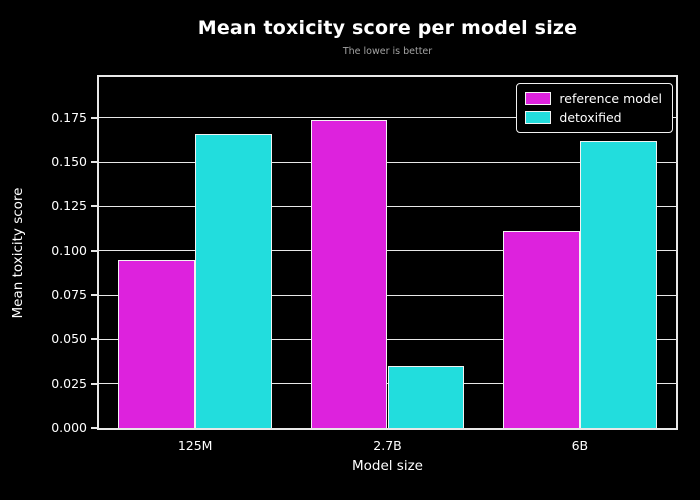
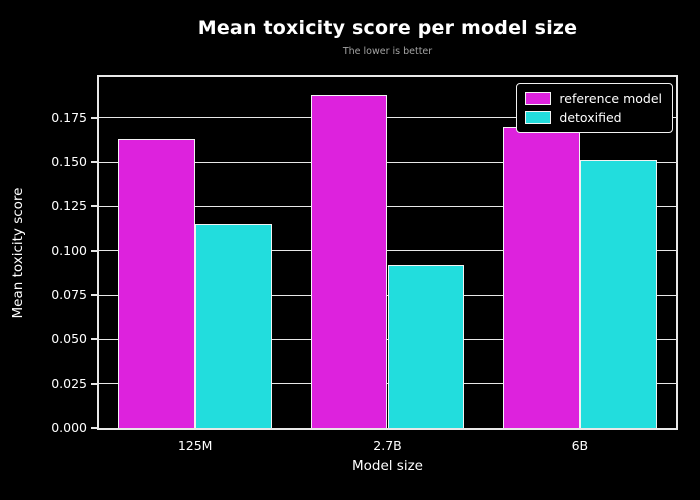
reference model/125M: 0.095 -> 0.163
detoxified/125M: 0.166 -> 0.115
reference model/2.7B: 0.174 -> 0.188
detoxified/2.7B: 0.035 -> 0.092
reference model/6B: 0.111 -> 0.170
detoxified/6B: 0.162 -> 0.151
